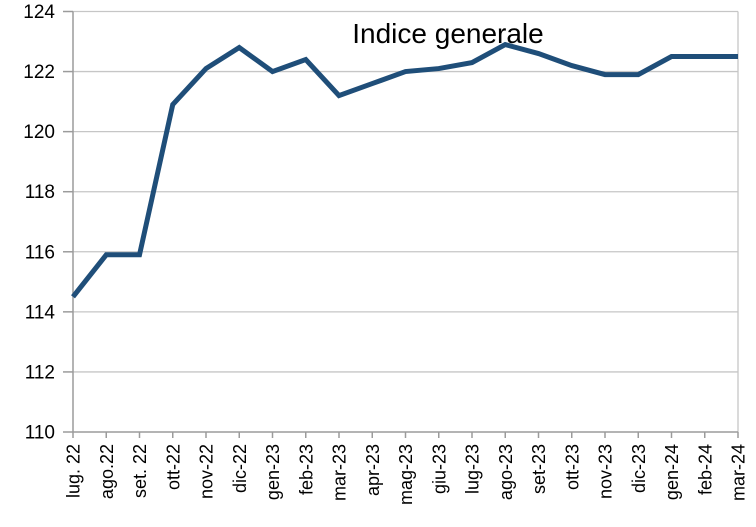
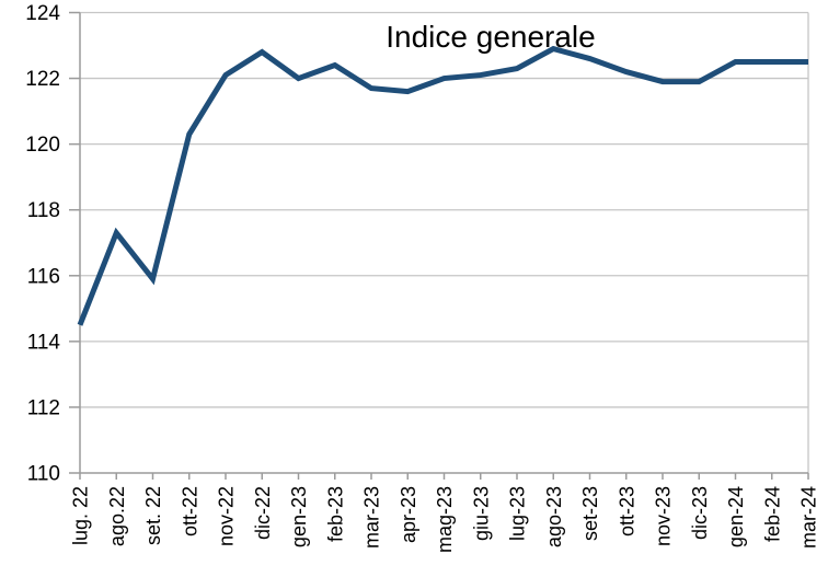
ago.22: 115.9 -> 117.3
ott-22: 120.9 -> 120.3
mar-23: 121.2 -> 121.7
